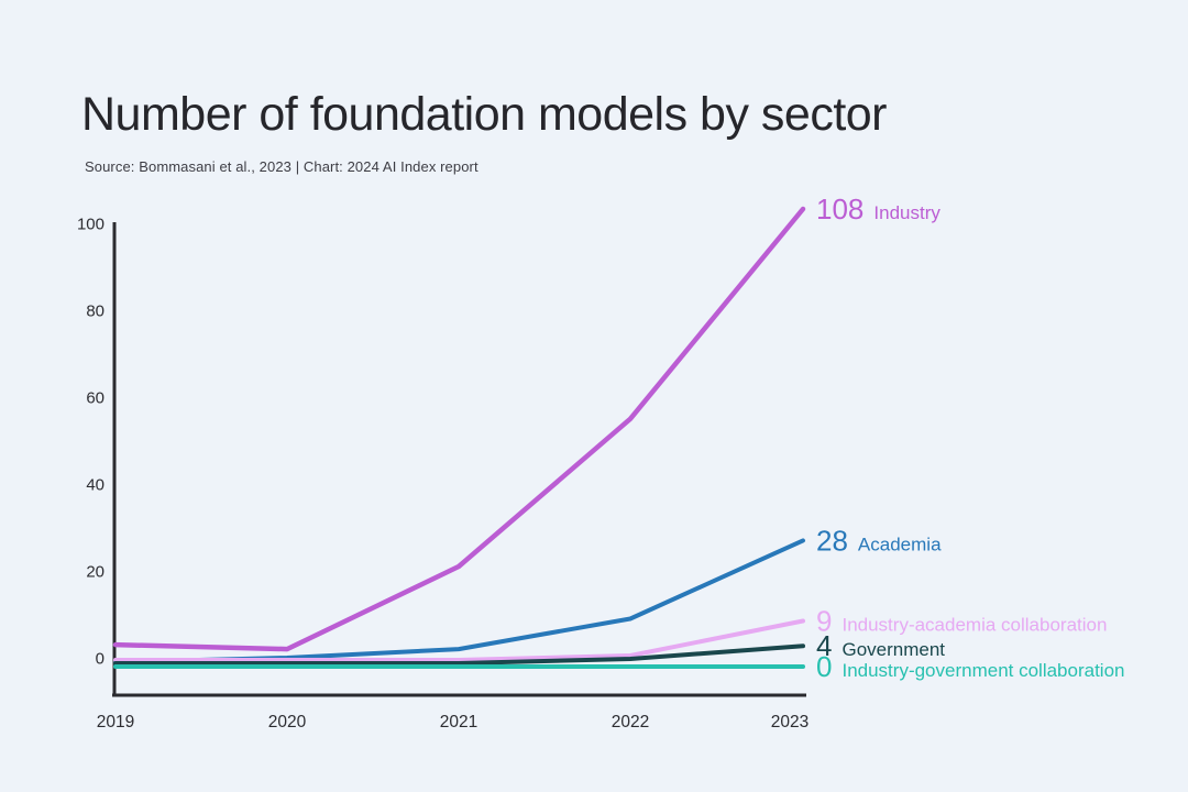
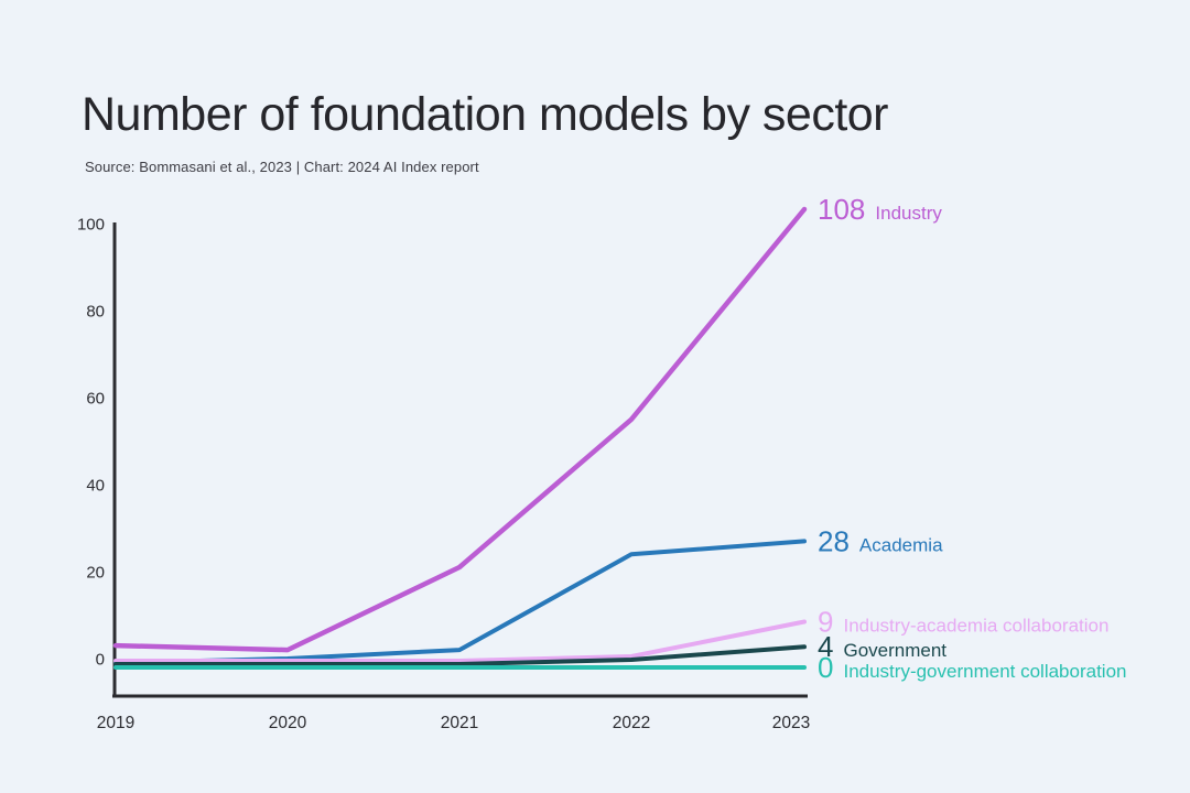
Academia/2022: 10 -> 25
